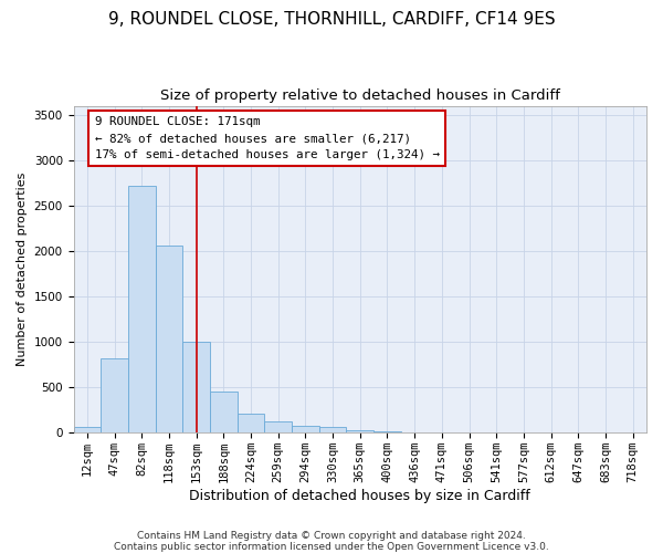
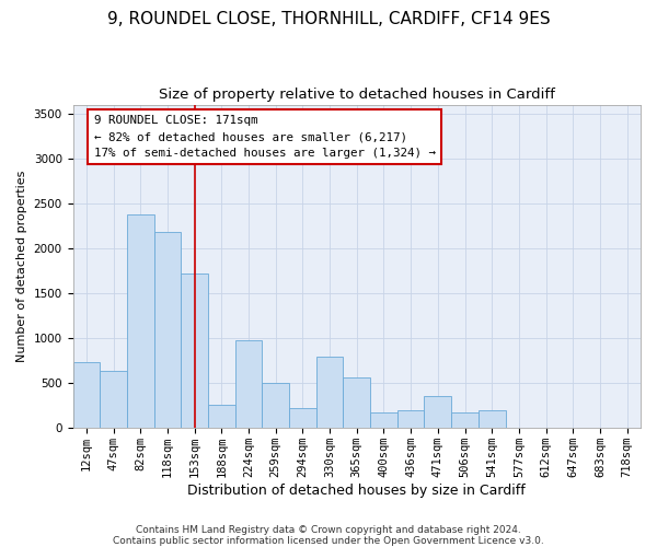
12sqm: 70 -> 740
47sqm: 820 -> 640
82sqm: 2720 -> 2380
118sqm: 2060 -> 2180
153sqm: 1000 -> 1720
188sqm: 450 -> 260
224sqm: 210 -> 980
259sqm: 130 -> 500
294sqm: 80 -> 220
330sqm: 60 -> 800
365sqm: 30 -> 560
400sqm: 10 -> 180
436sqm: 0 -> 200
471sqm: 0 -> 360
506sqm: 0 -> 180
541sqm: 0 -> 200
